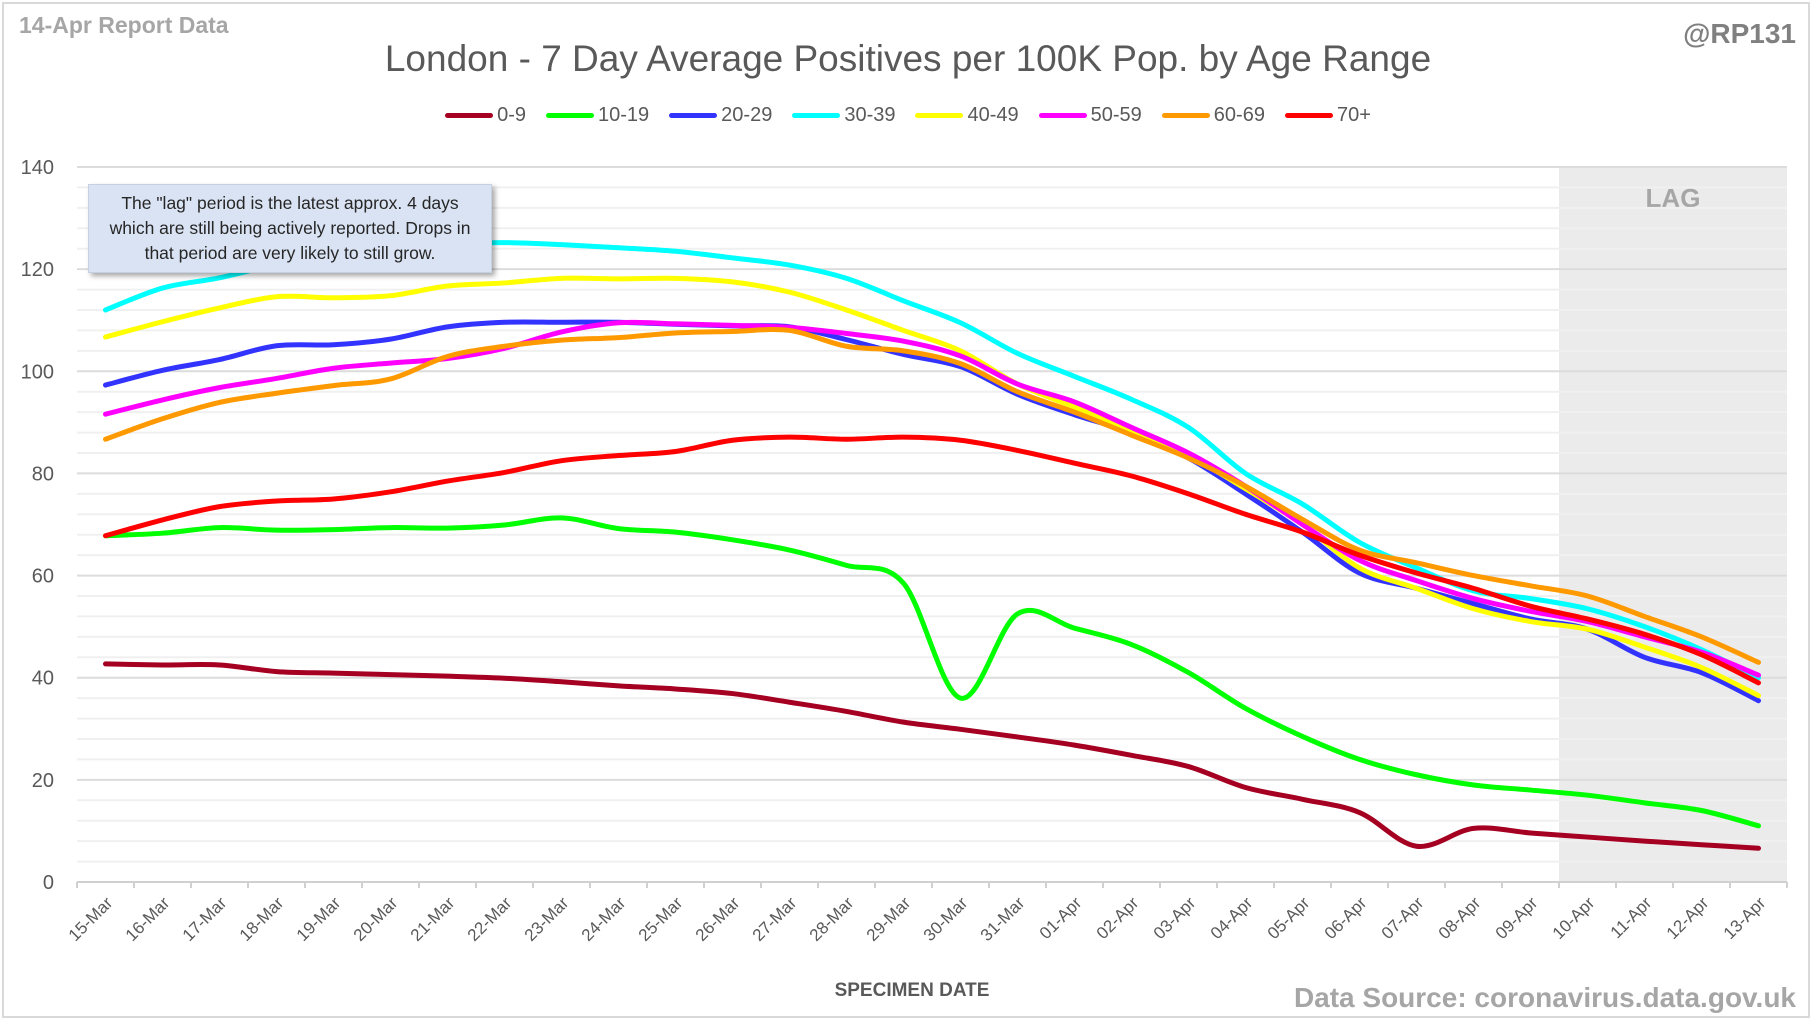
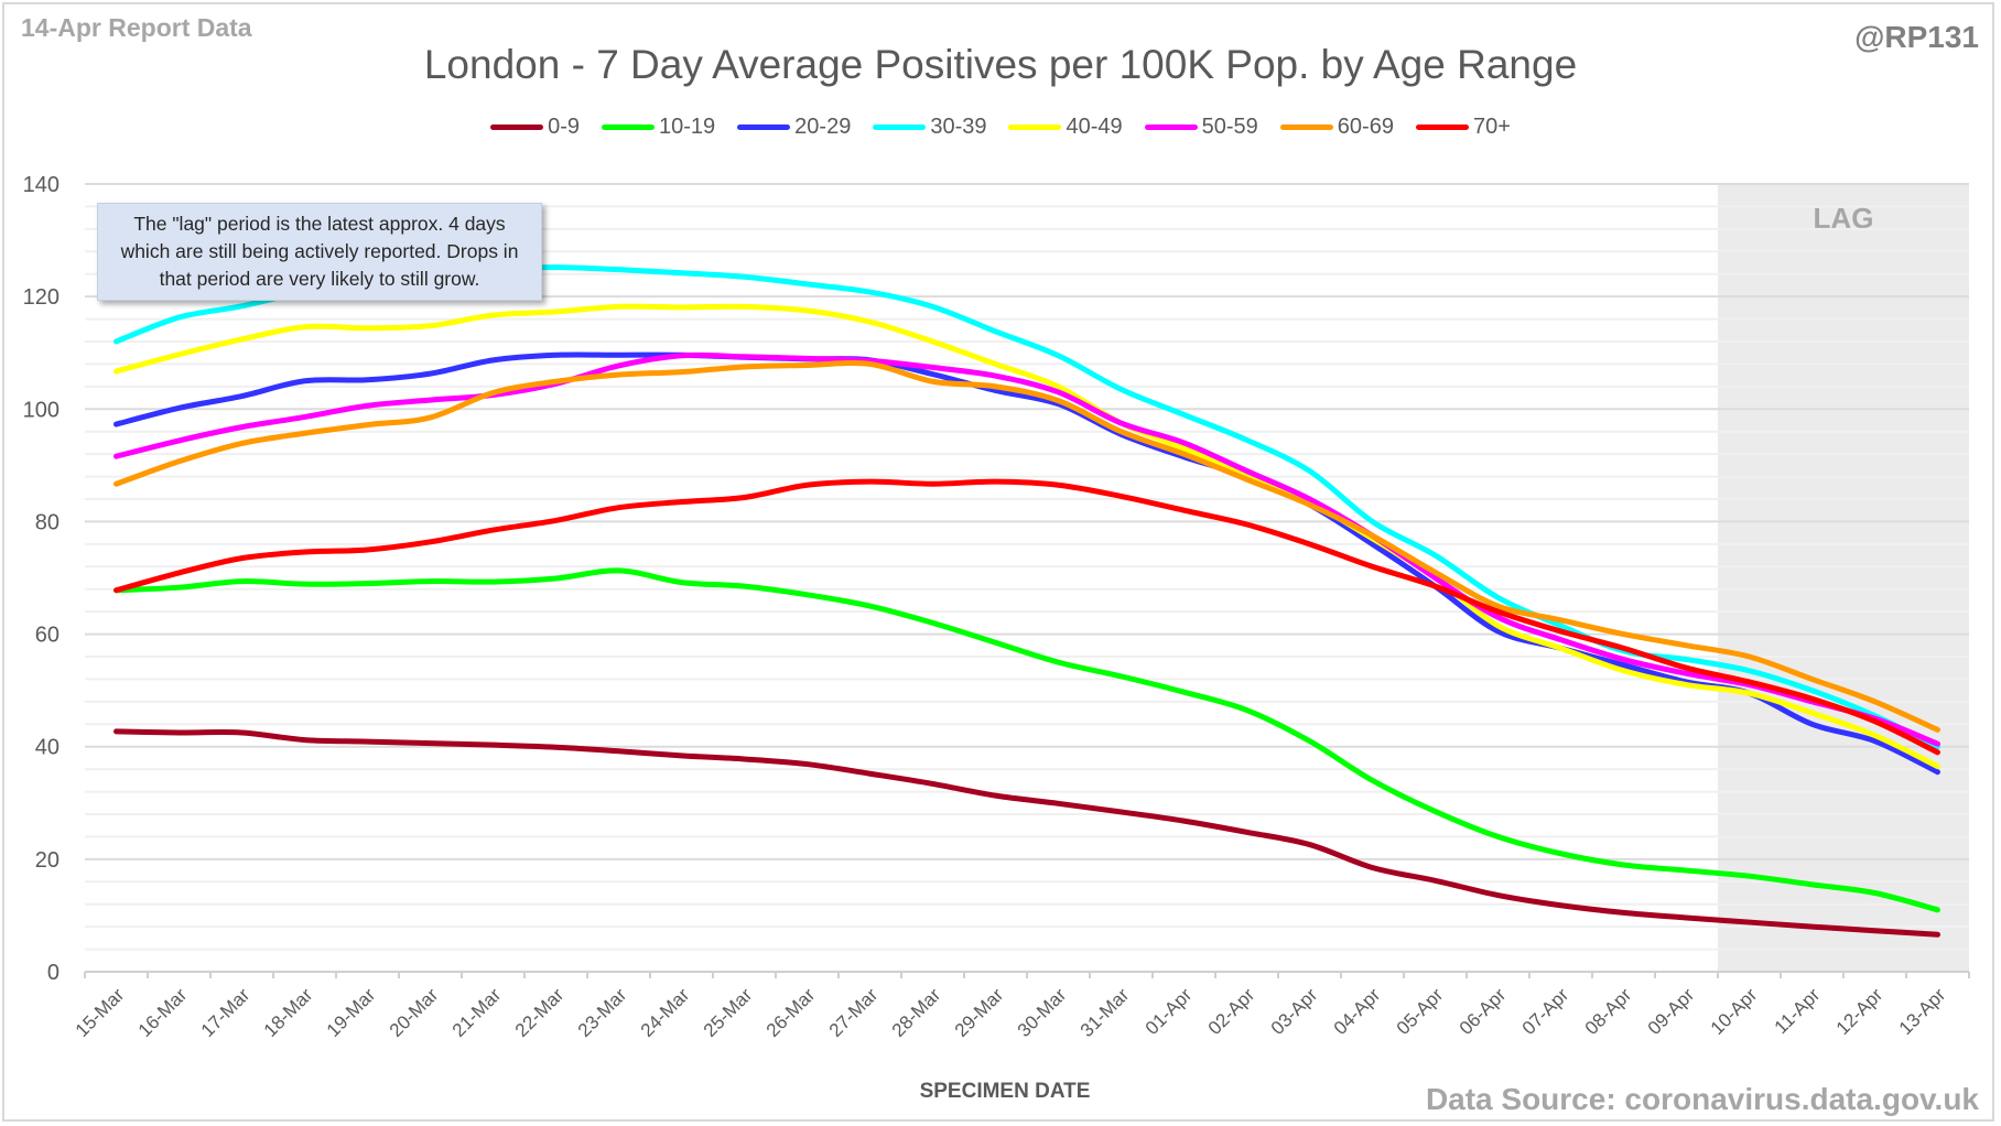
10-19/30-Mar: 36 -> 55
0-9/07-Apr: 7 -> 12
